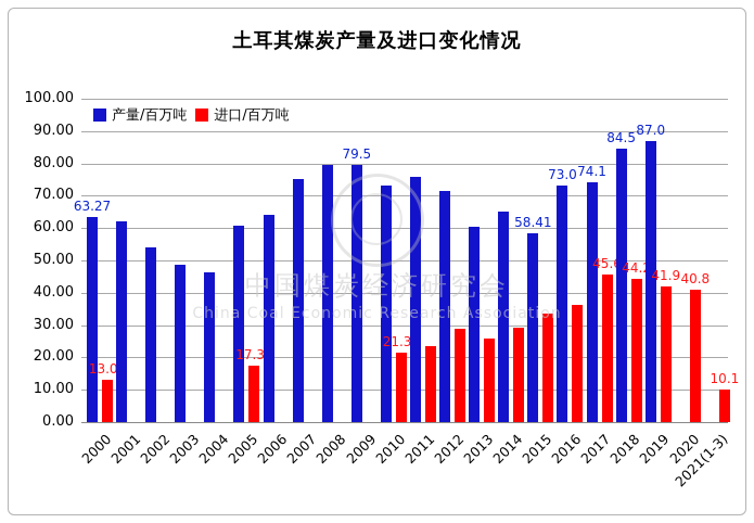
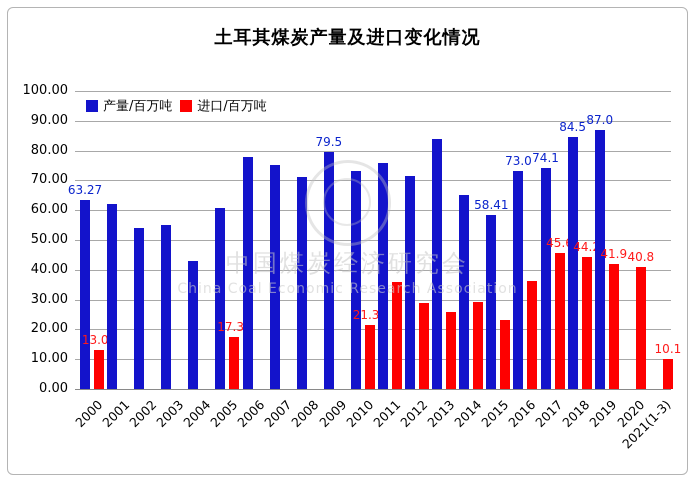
产量/百万吨/2003: 48 -> 55
产量/百万吨/2004: 46 -> 43
产量/百万吨/2006: 64 -> 78
产量/百万吨/2008: 79 -> 71
进口/百万吨/2011: 24 -> 36
产量/百万吨/2013: 60 -> 84
进口/百万吨/2015: 34 -> 23
